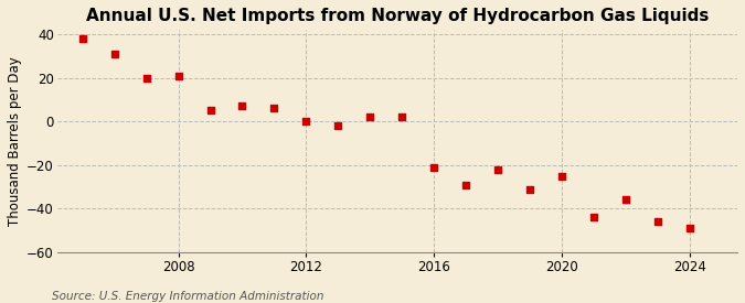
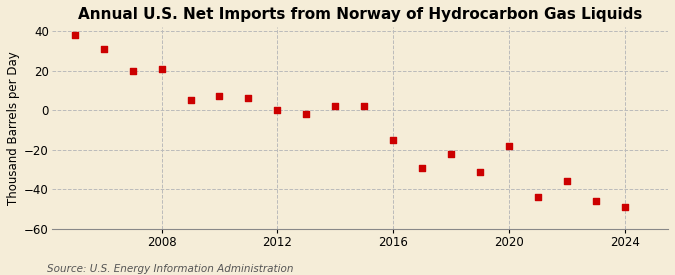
2016: -21 -> -15
2020: -25 -> -18
